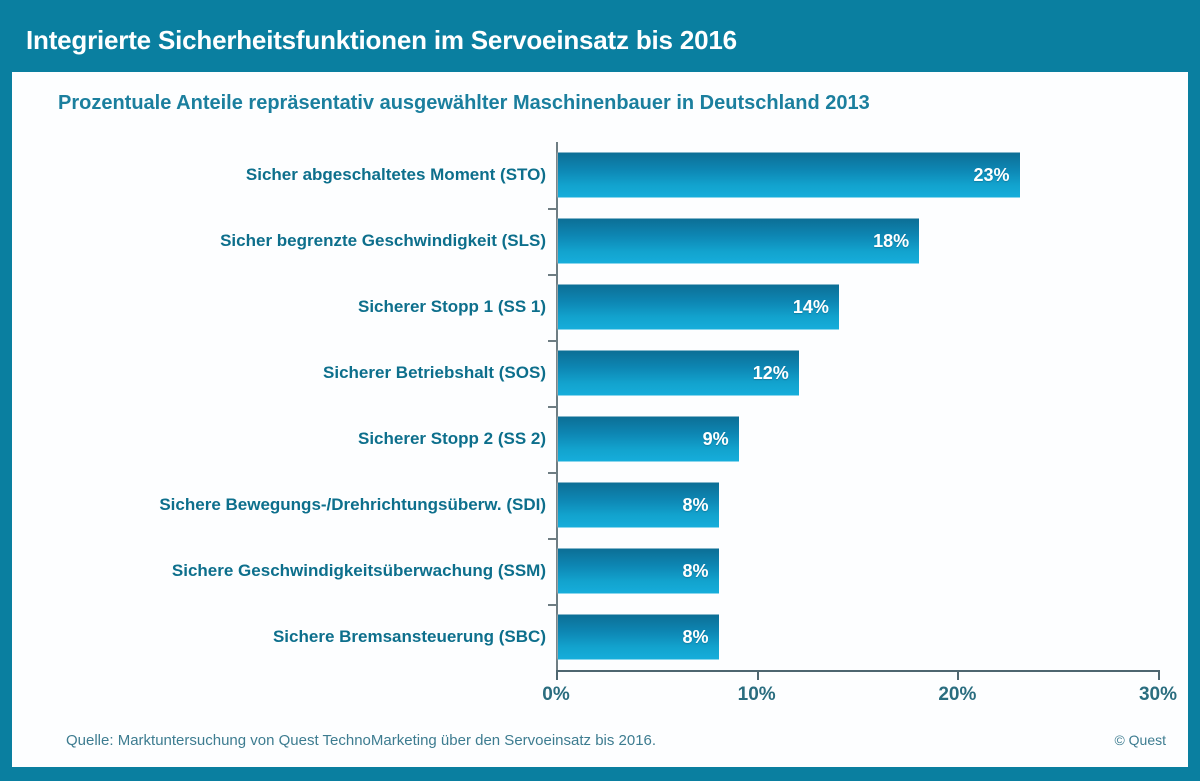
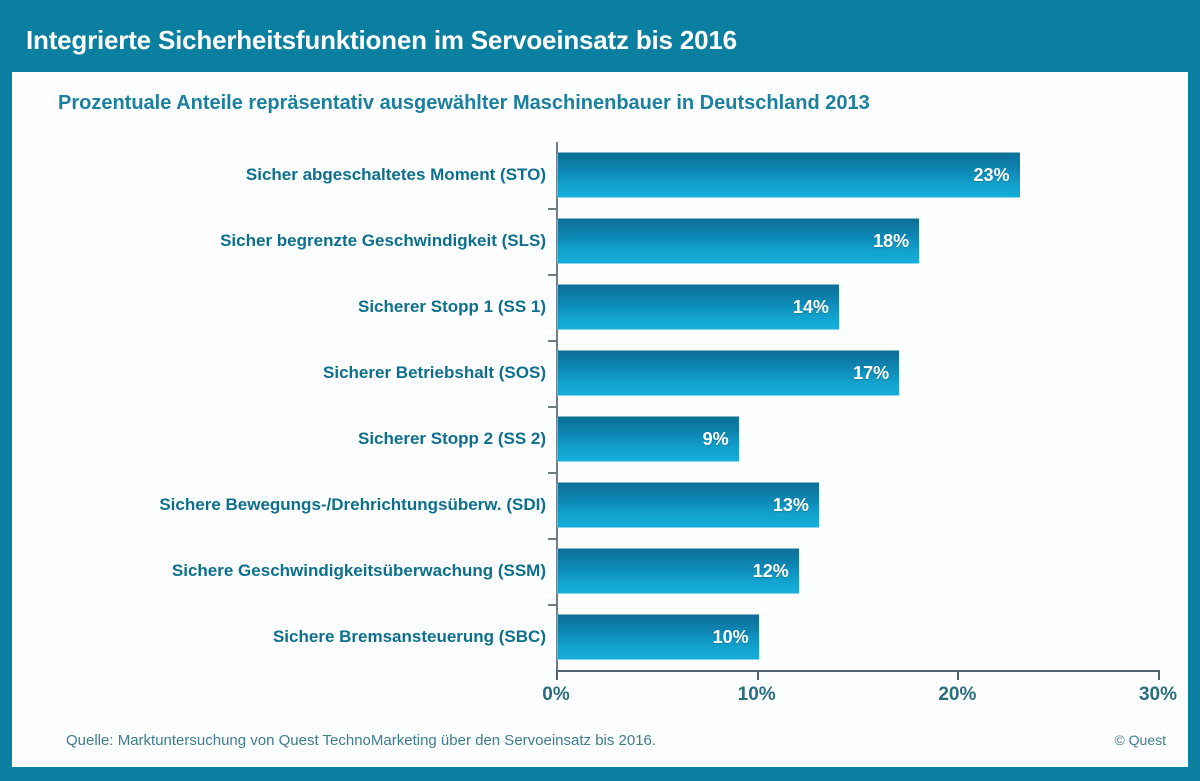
Sicherer Betriebshalt (SOS): 12% -> 17%
Sichere Bewegungs-/Drehrichtungsüberw. (SDI): 8% -> 13%
Sichere Geschwindigkeitsüberwachung (SSM): 8% -> 12%
Sichere Bremsansteuerung (SBC): 8% -> 10%
